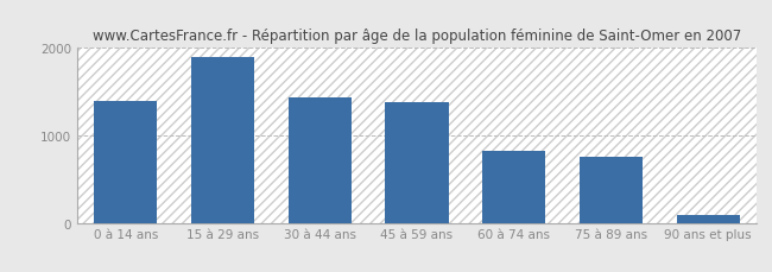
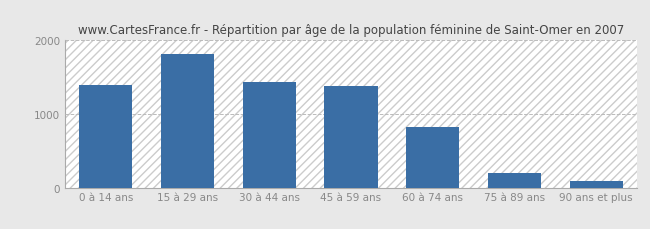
15 à 29 ans: 1890 -> 1820
75 à 89 ans: 760 -> 200
